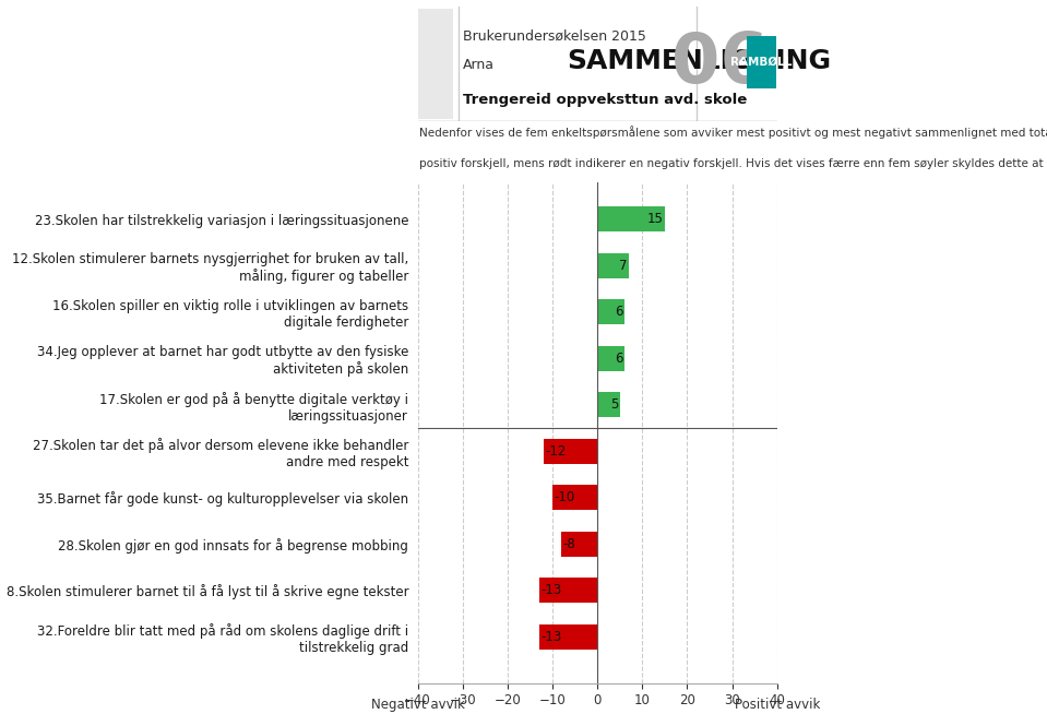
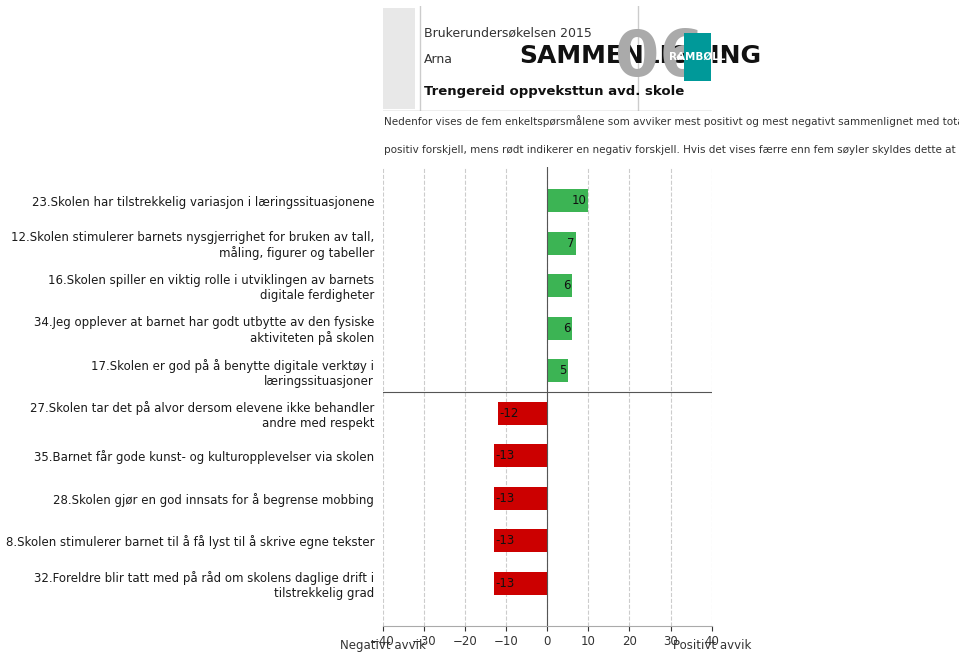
23.Skolen har tilstrekkelig variasjon i læringssituasjonene: 15 -> 10
35.Barnet får gode kunst- og kulturopplevelser via skolen: -10 -> -13
28.Skolen gjør en god innsats for å begrense mobbing: -8 -> -13
